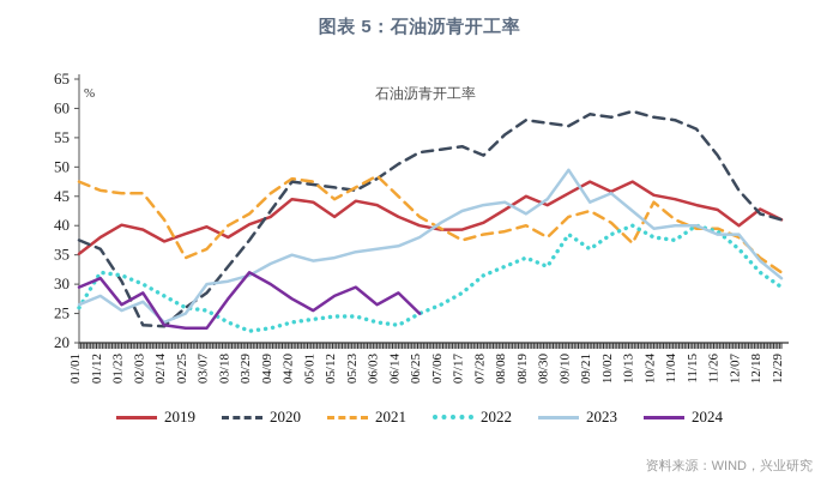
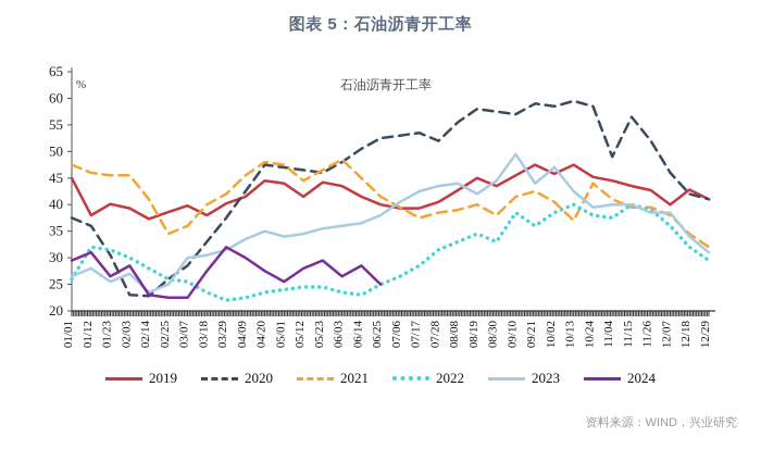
2019/01/01: 35 -> 45
2023/10/02: 46 -> 47
2020/11/04: 58 -> 49
